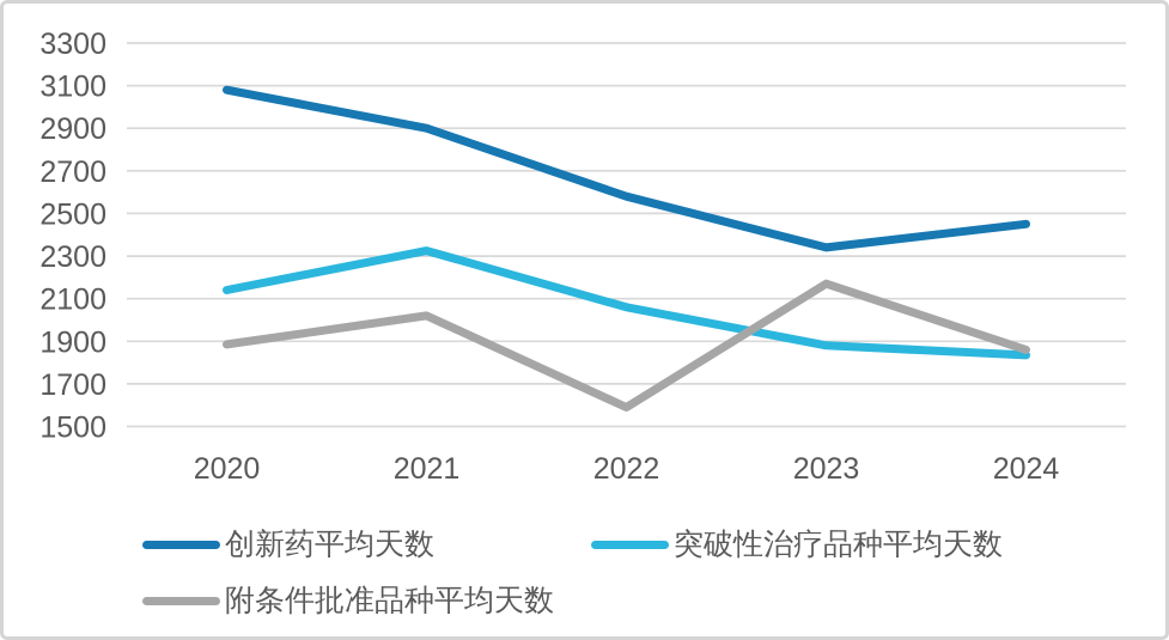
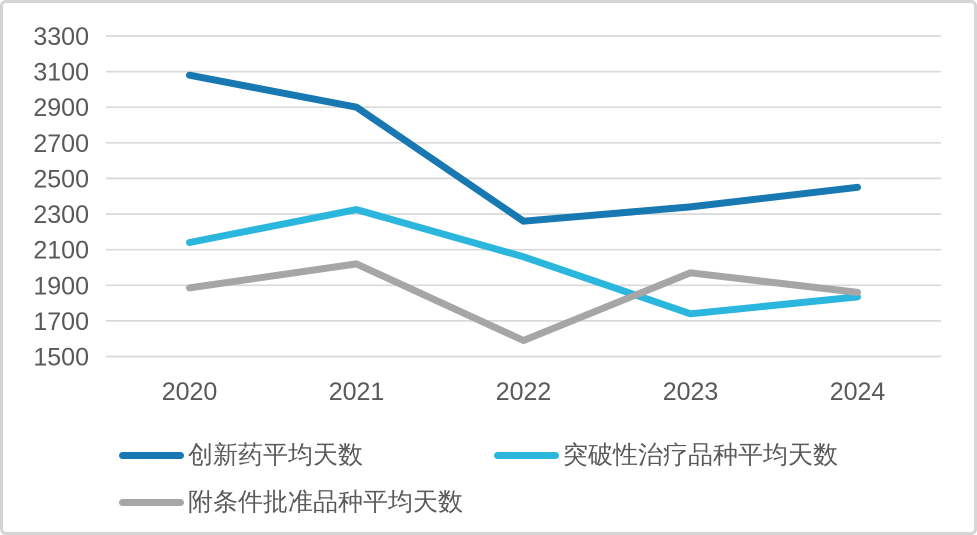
创新药平均天数/2022: 2580 -> 2260
突破性治疗品种平均天数/2023: 1880 -> 1740
附条件批准品种平均天数/2023: 2170 -> 1970
